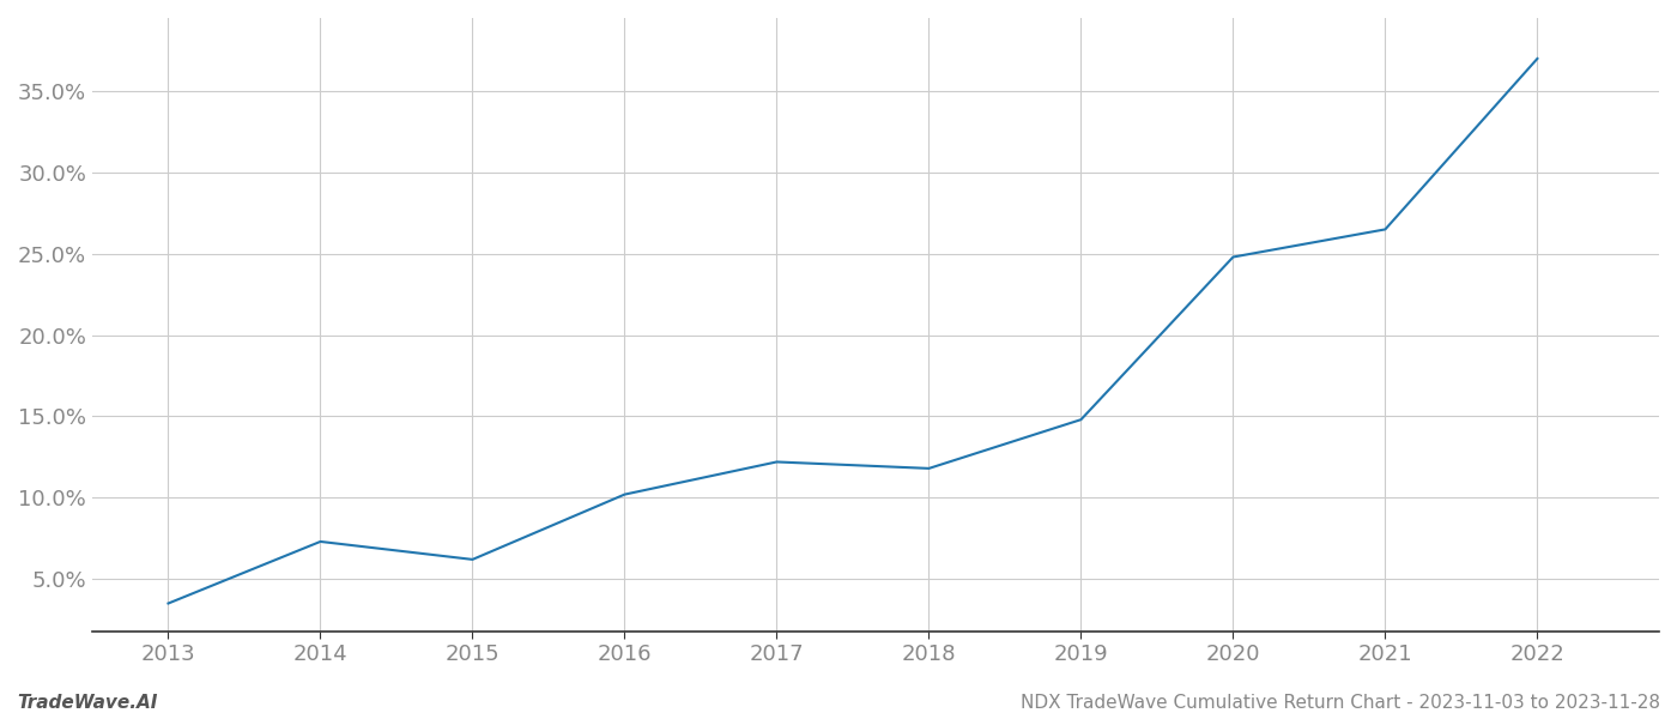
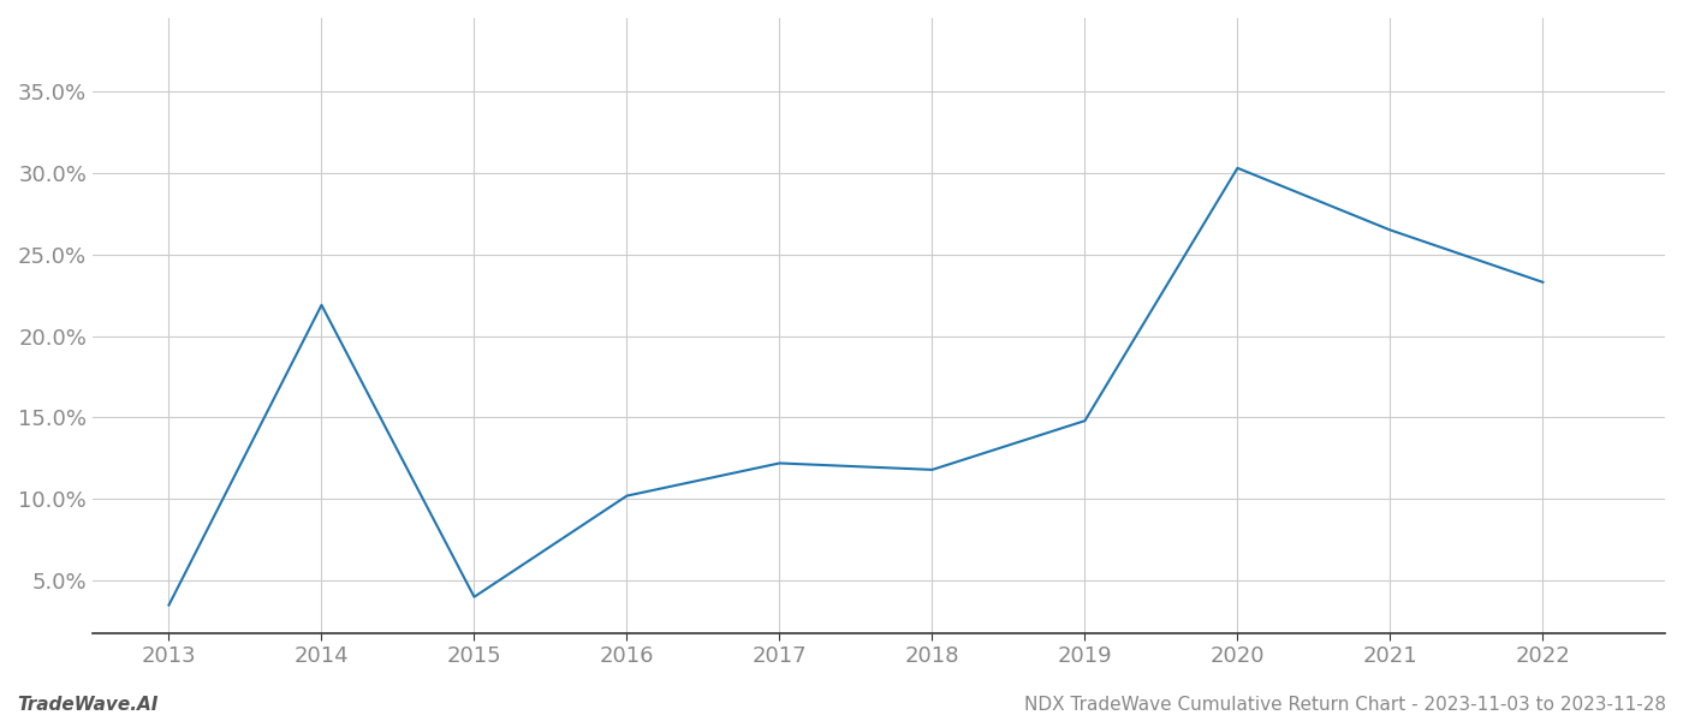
2014: 7.3% -> 21.9%
2015: 6.2% -> 4.0%
2020: 24.8% -> 30.3%
2022: 37.0% -> 23.3%
